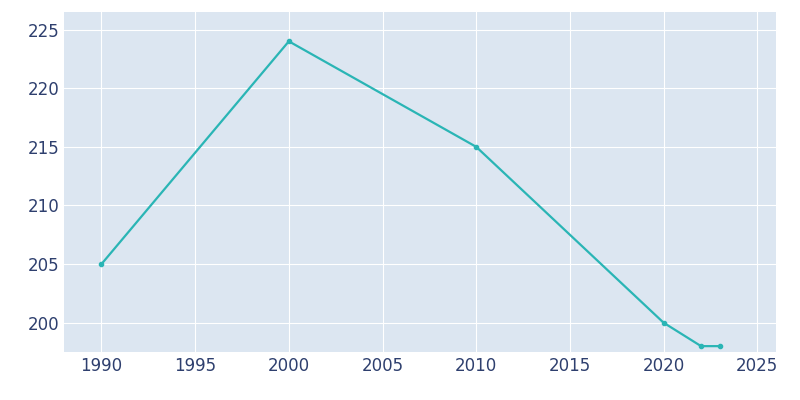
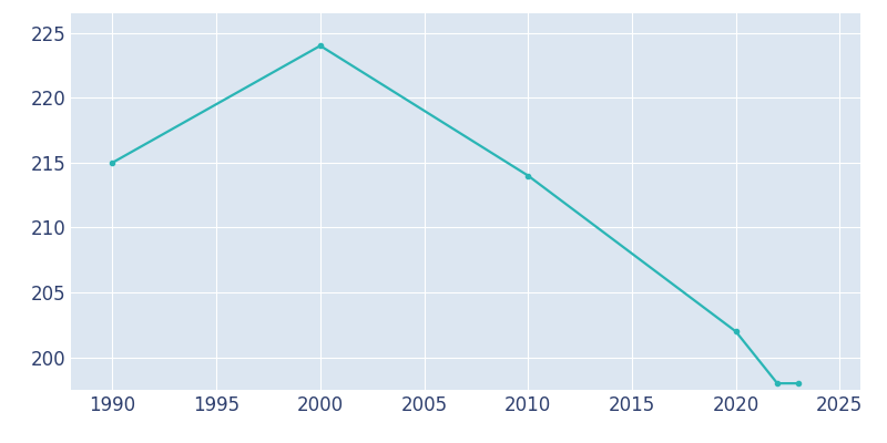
1990: 205 -> 215
2010: 215 -> 214
2020: 200 -> 202
